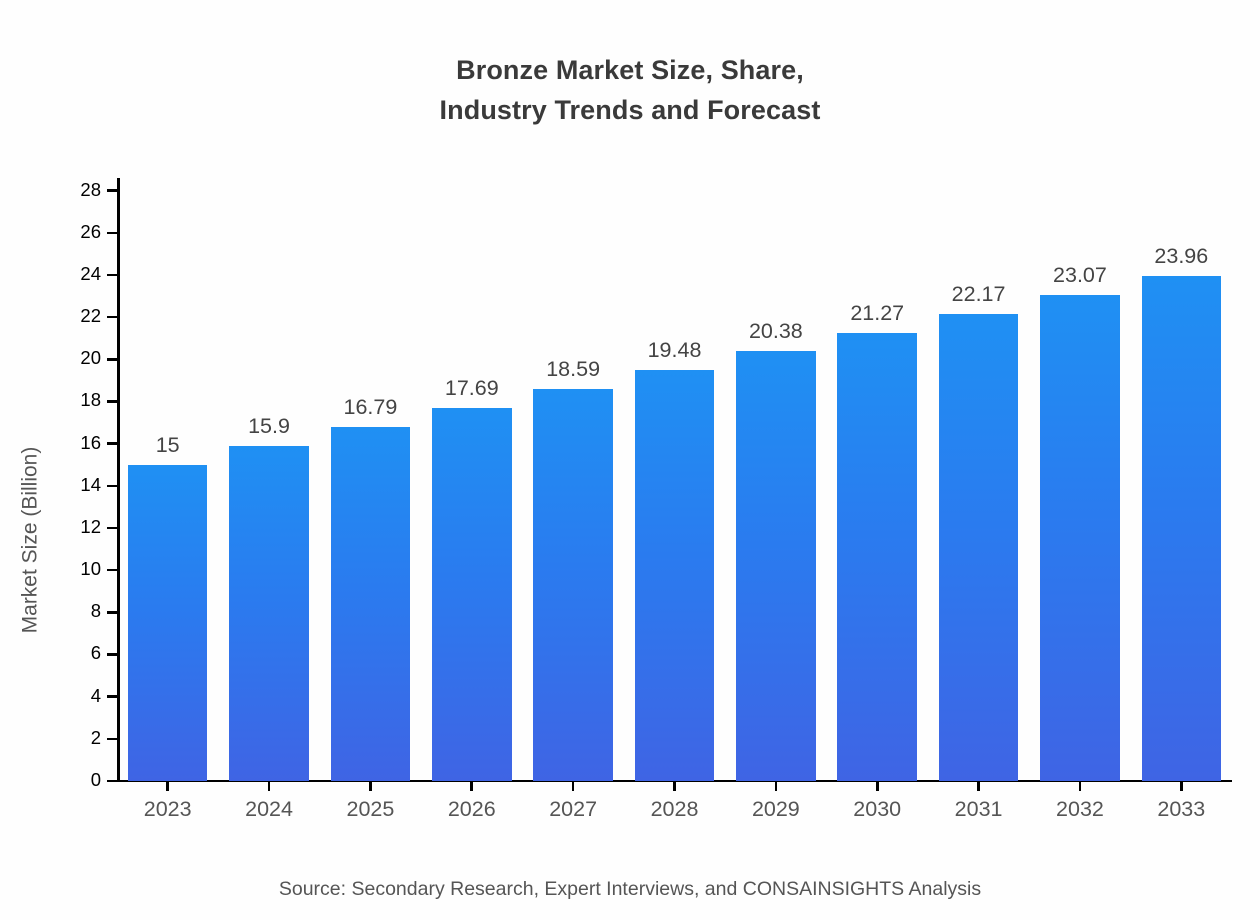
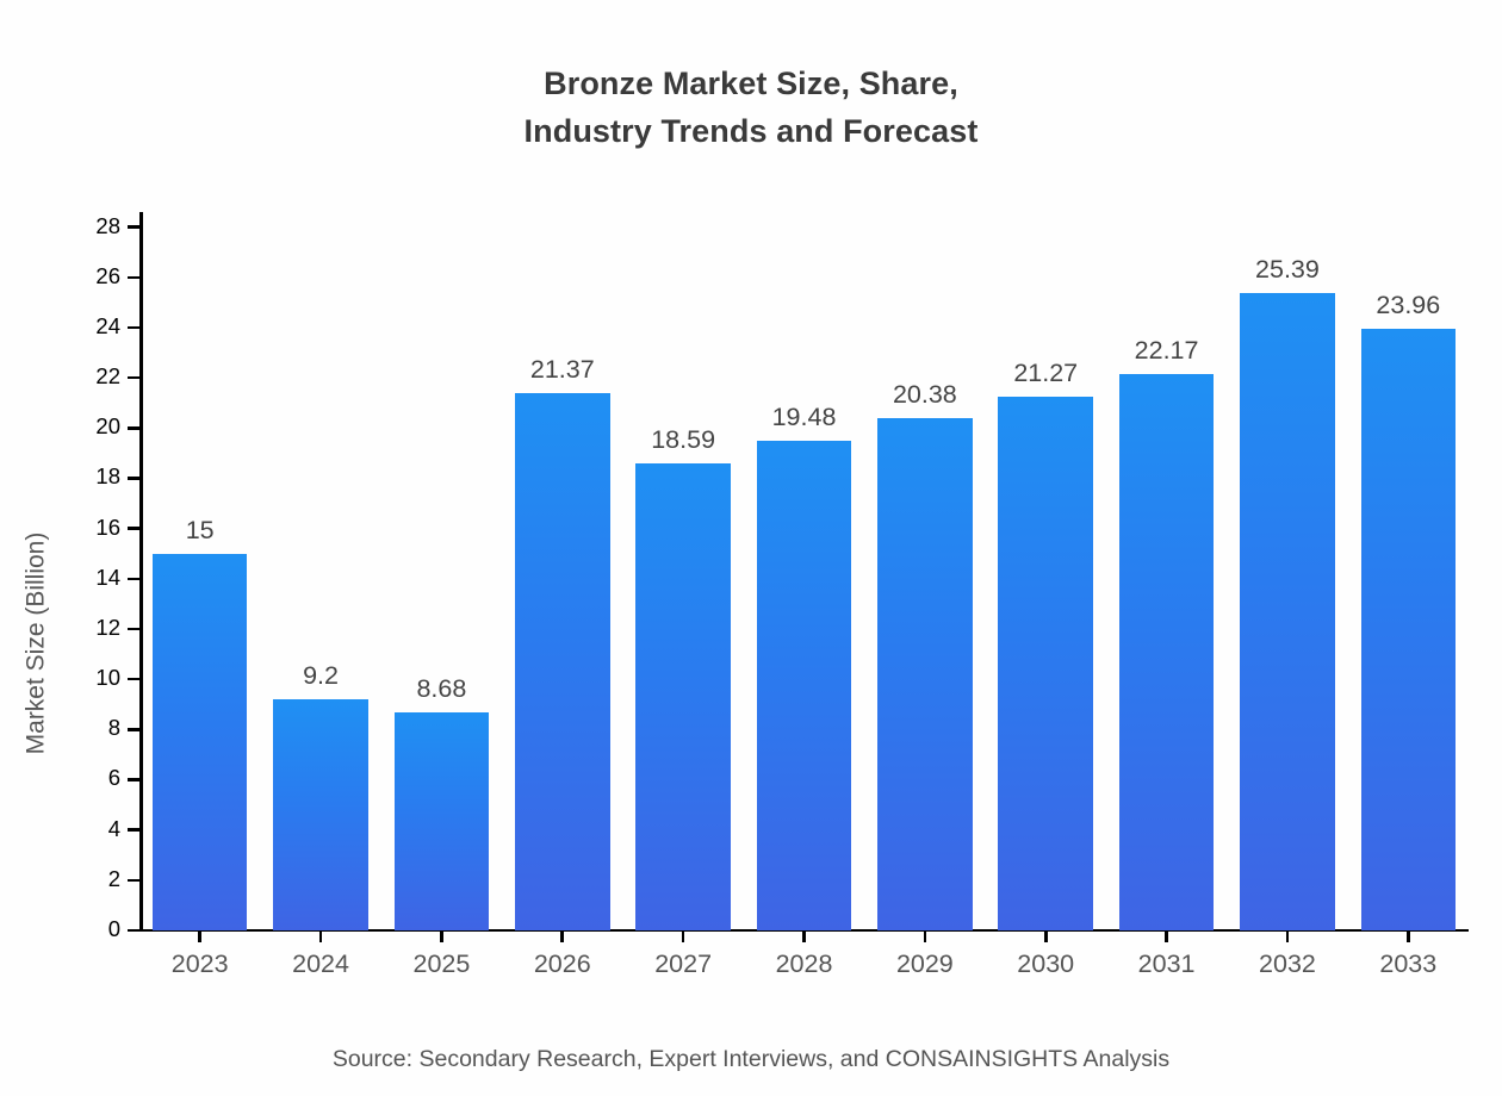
2024: 15.9 -> 9.2
2025: 16.79 -> 8.68
2026: 17.69 -> 21.37
2032: 23.07 -> 25.39
